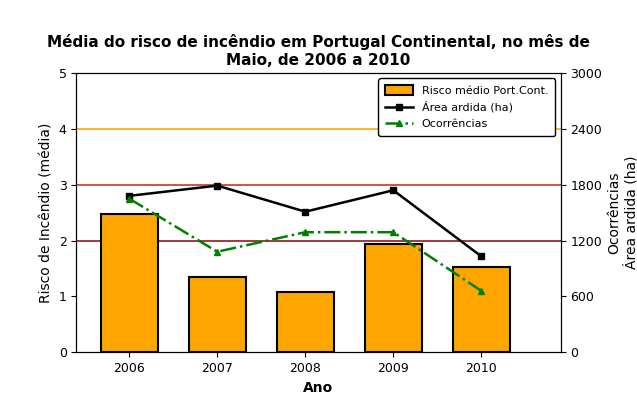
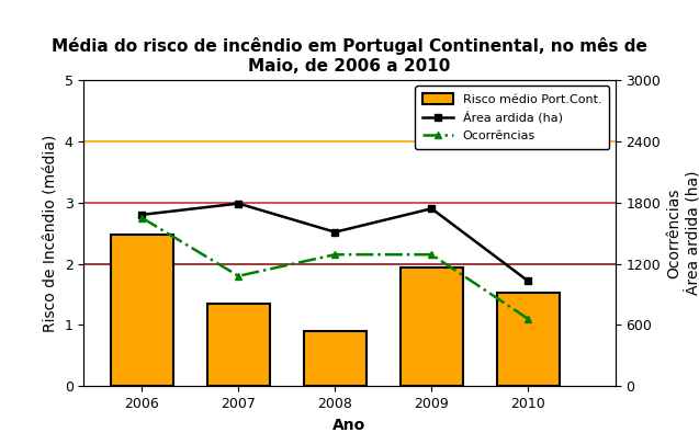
Risco médio Port.Cont./2008: 1.08 -> 0.90
